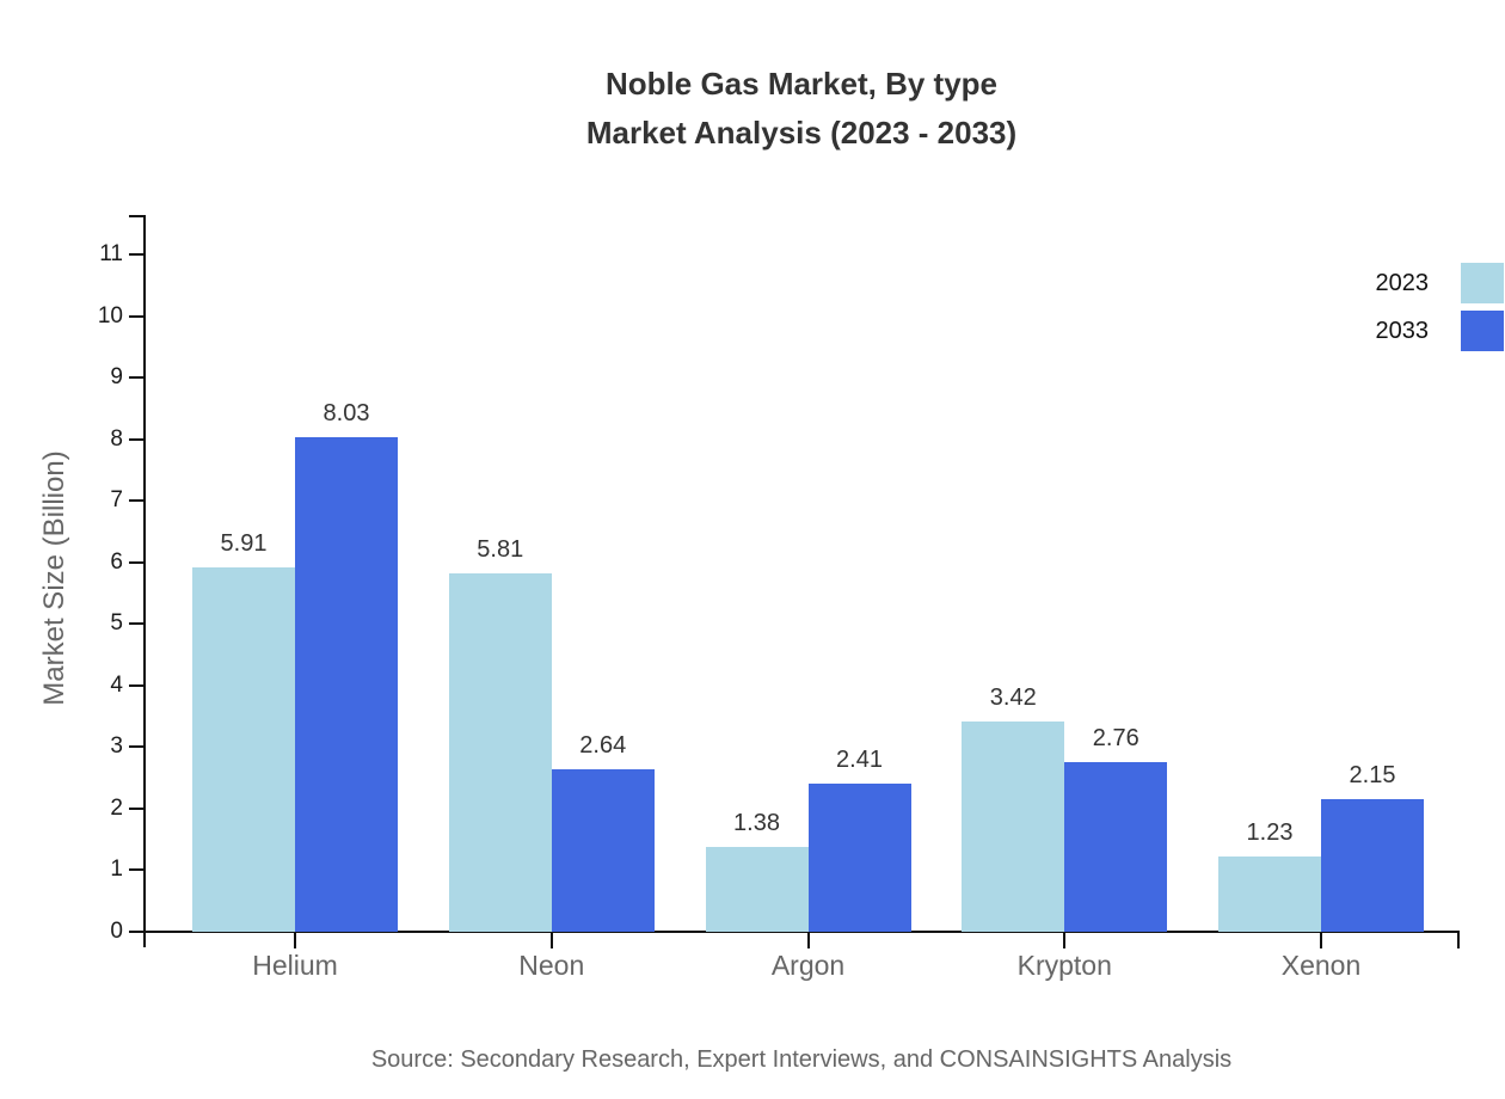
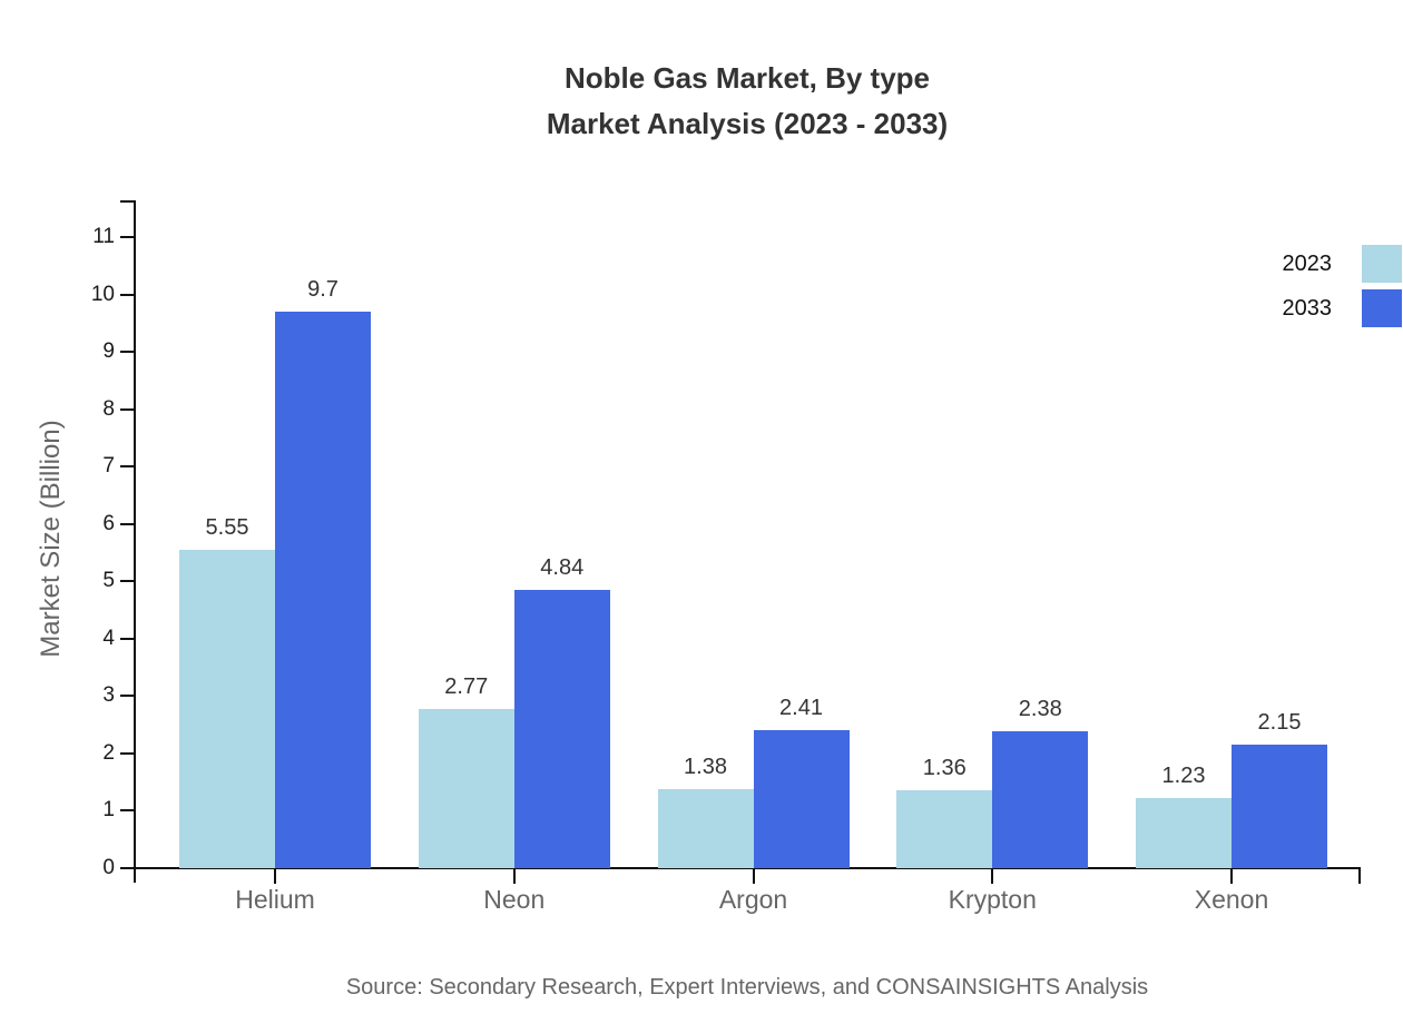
2023/Helium: 5.91 -> 5.55
2033/Helium: 8.03 -> 9.7
2023/Neon: 5.81 -> 2.77
2033/Neon: 2.64 -> 4.84
2023/Krypton: 3.42 -> 1.36
2033/Krypton: 2.76 -> 2.38
